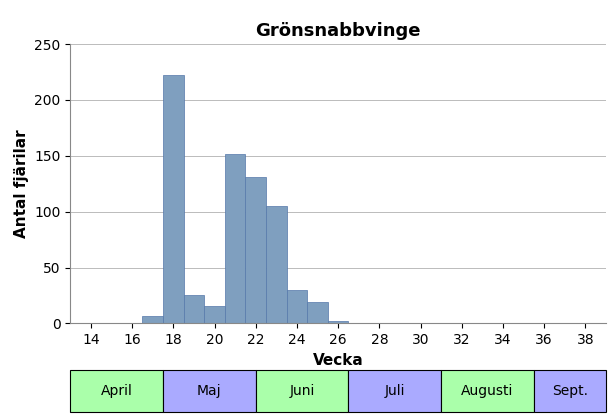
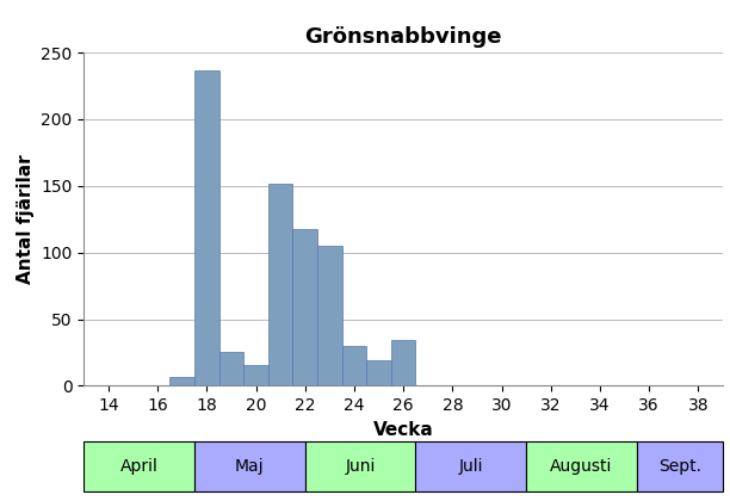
18: 222 -> 237
22: 131 -> 118
26: 2 -> 34
